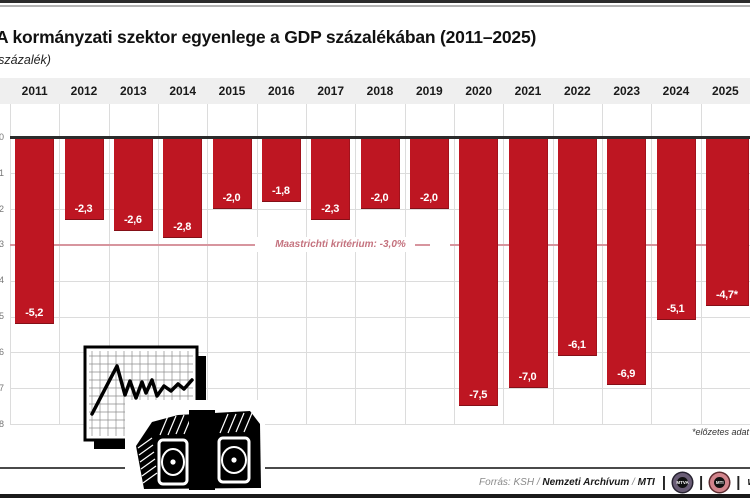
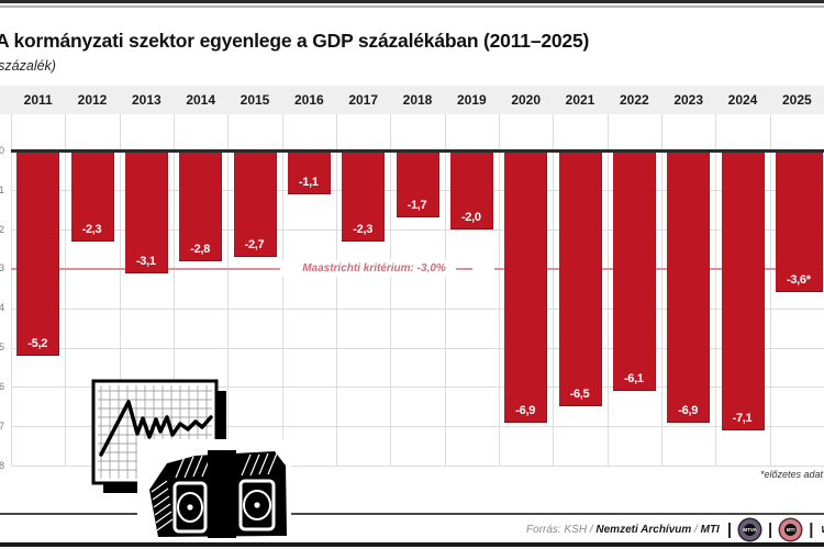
2013: -2,6 -> -3,1
2015: -2,0 -> -2,7
2016: -1,8 -> -1,1
2018: -2,0 -> -1,7
2020: -7,5 -> -6,9
2021: -7,0 -> -6,5
2024: -5,1 -> -7,1
2025: -4,7 -> -3,6
